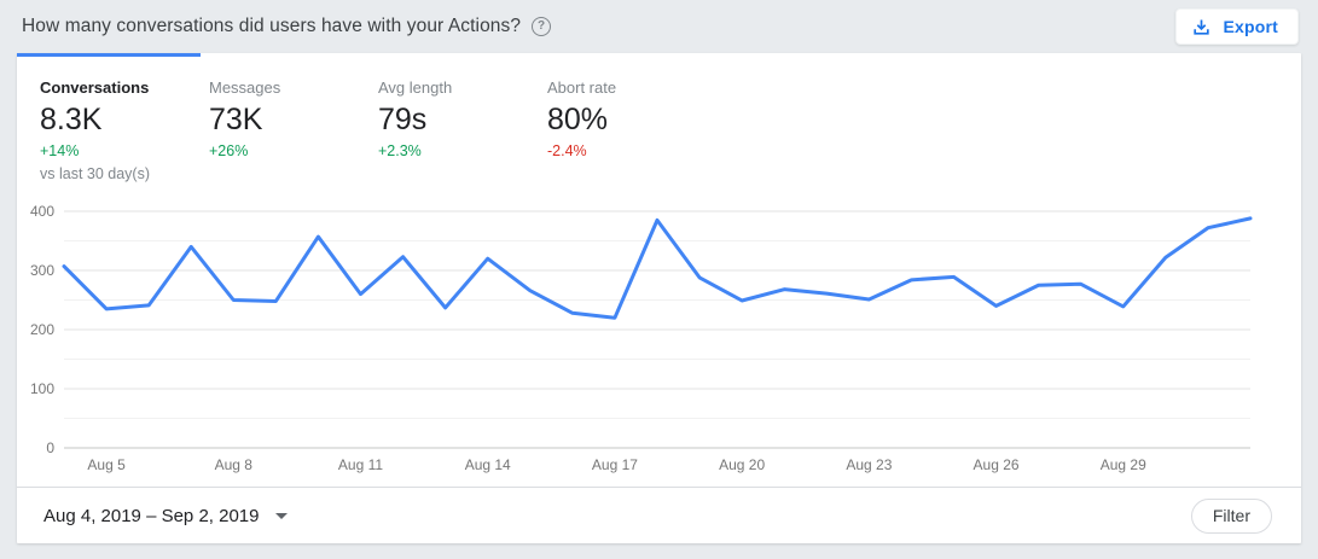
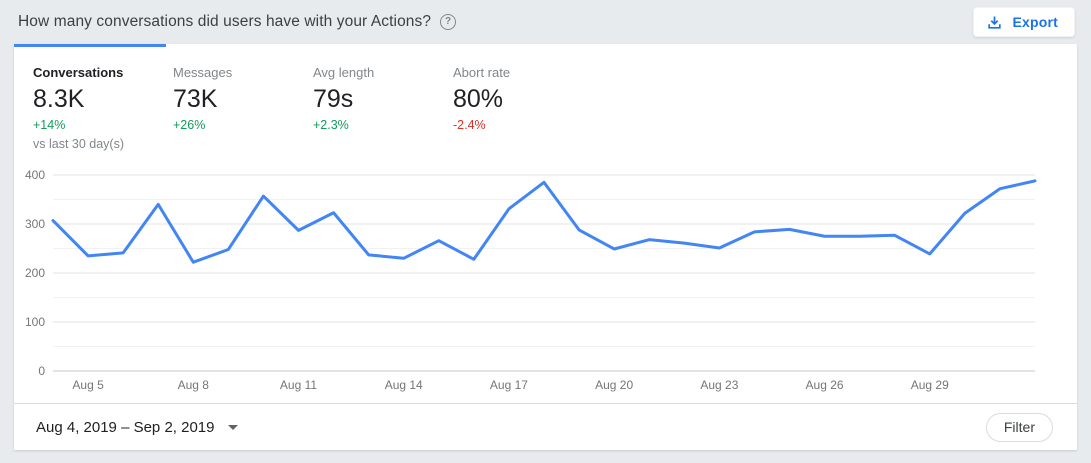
Aug 8: 250 -> 220
Aug 11: 260 -> 290
Aug 14: 320 -> 230
Aug 17: 220 -> 330
Aug 26: 240 -> 280
